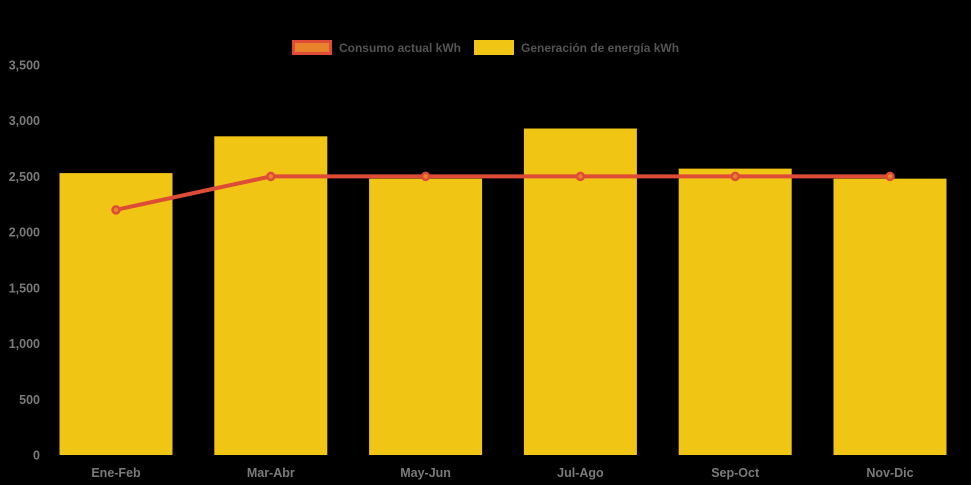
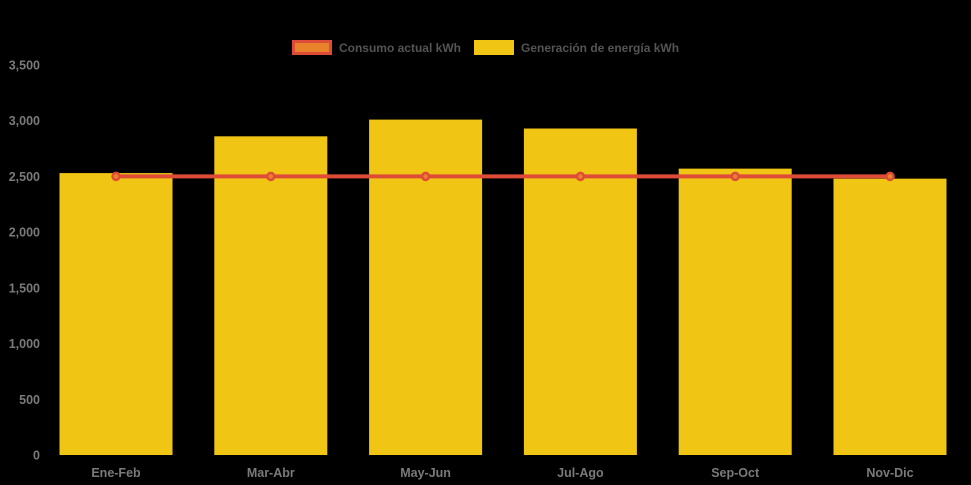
Consumo actual kWh/Ene-Feb: 2200 -> 2500
Generación de energía kWh/May-Jun: 2480 -> 3010
